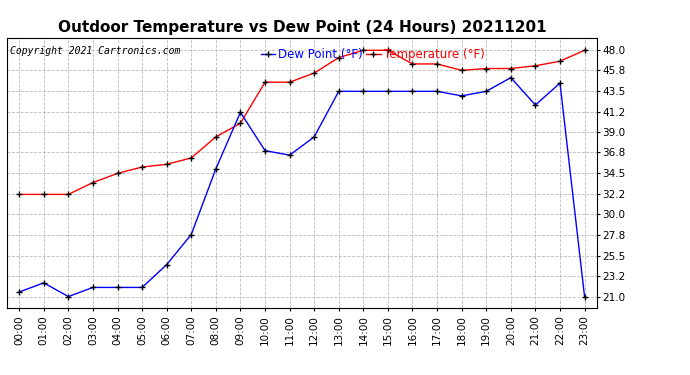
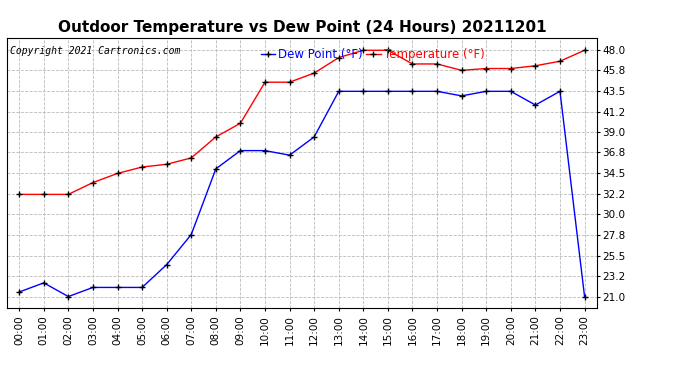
Dew Point (°F)/09:00: 41.2 -> 37.0
Dew Point (°F)/20:00: 45.0 -> 43.5
Dew Point (°F)/22:00: 44.4 -> 43.5
